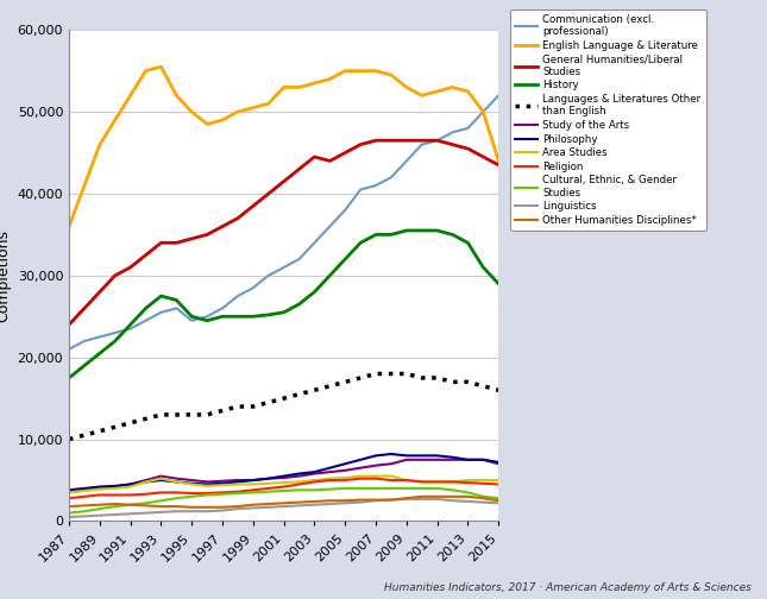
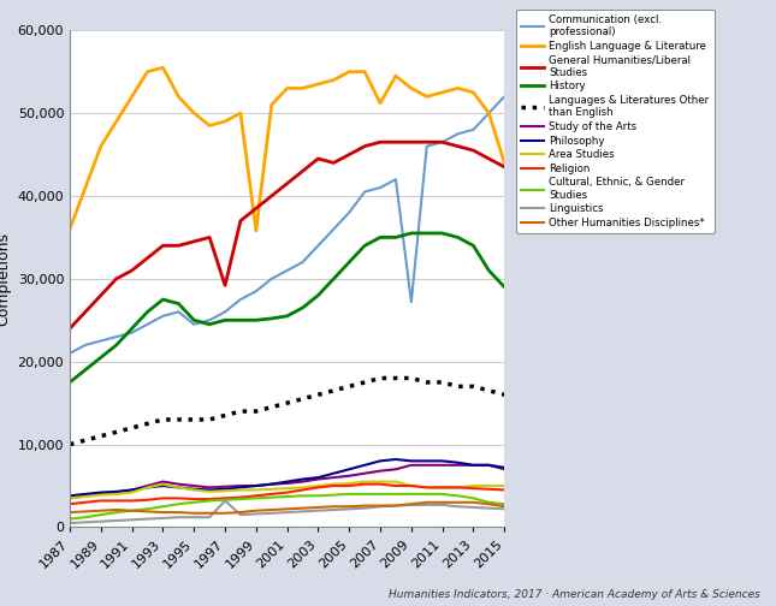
General Humanities/Liberal Studies/1997: 36,000 -> 29,200
Linguistics/1997: 1,300 -> 3,200
English Language & Literature/1999: 50,500 -> 35,800
English Language & Literature/2007: 55,000 -> 51,200
Communication (excl. professional)/2009: 44,000 -> 27,200
